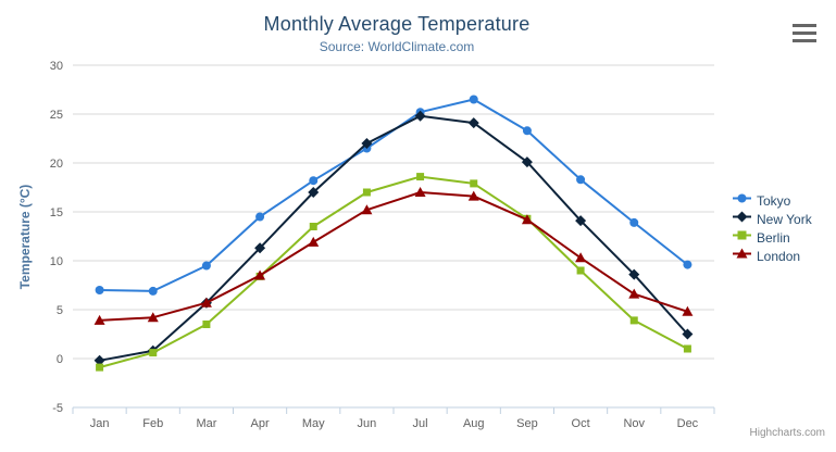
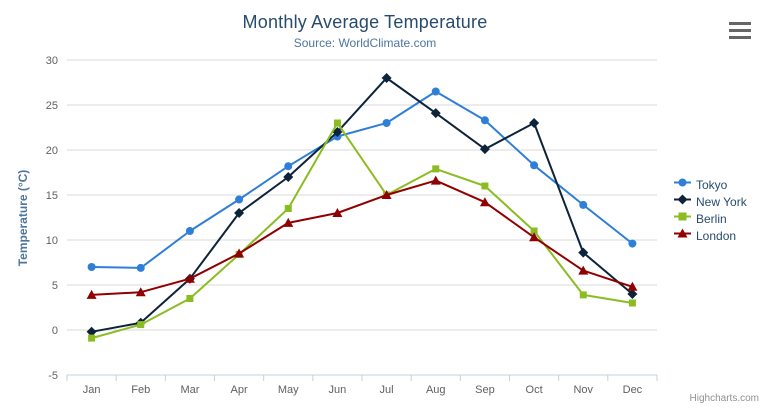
Tokyo/Mar: 10 -> 11
New York/Apr: 11 -> 13
Berlin/Jun: 17 -> 23
London/Jun: 15 -> 13
Tokyo/Jul: 25 -> 23
New York/Jul: 25 -> 28
Berlin/Jul: 19 -> 15
London/Jul: 17 -> 15
Berlin/Sep: 14 -> 16
New York/Oct: 14 -> 23
Berlin/Oct: 9 -> 11
New York/Dec: 2 -> 4
Berlin/Dec: 1 -> 3
